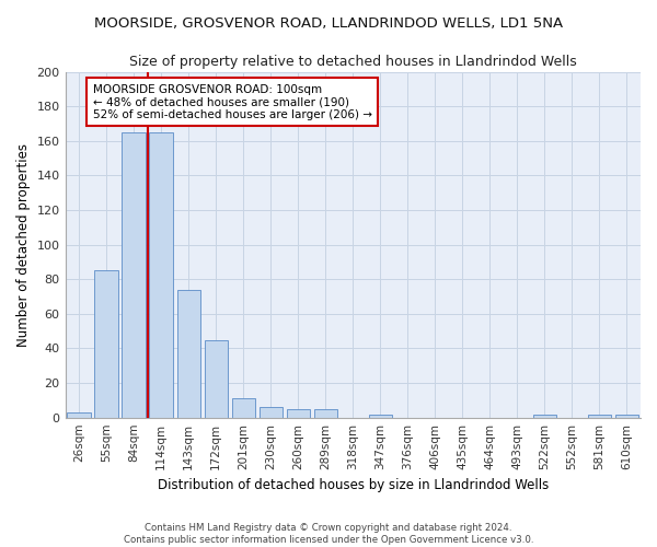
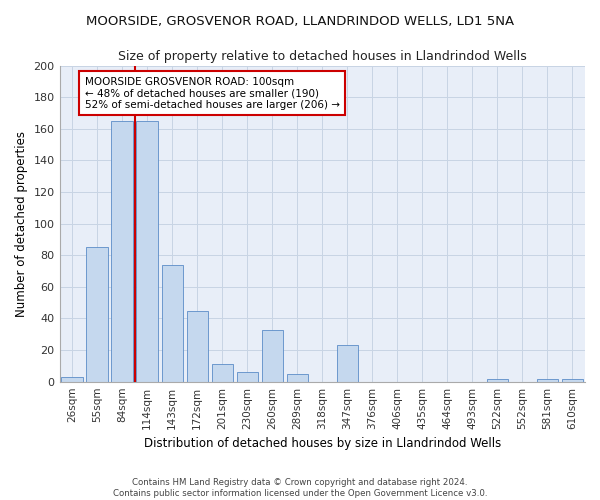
260sqm: 5 -> 33
347sqm: 2 -> 23
